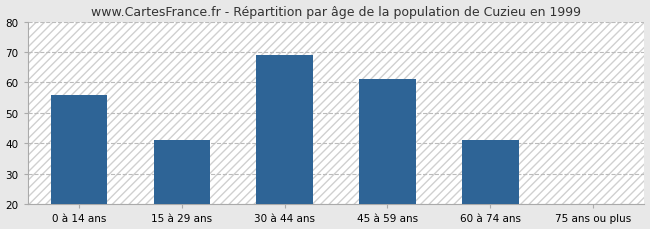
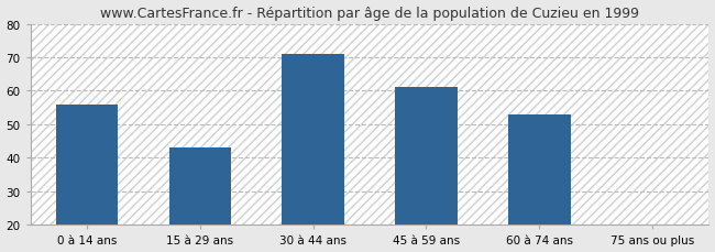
15 à 29 ans: 41 -> 43
30 à 44 ans: 69 -> 71
60 à 74 ans: 41 -> 53
